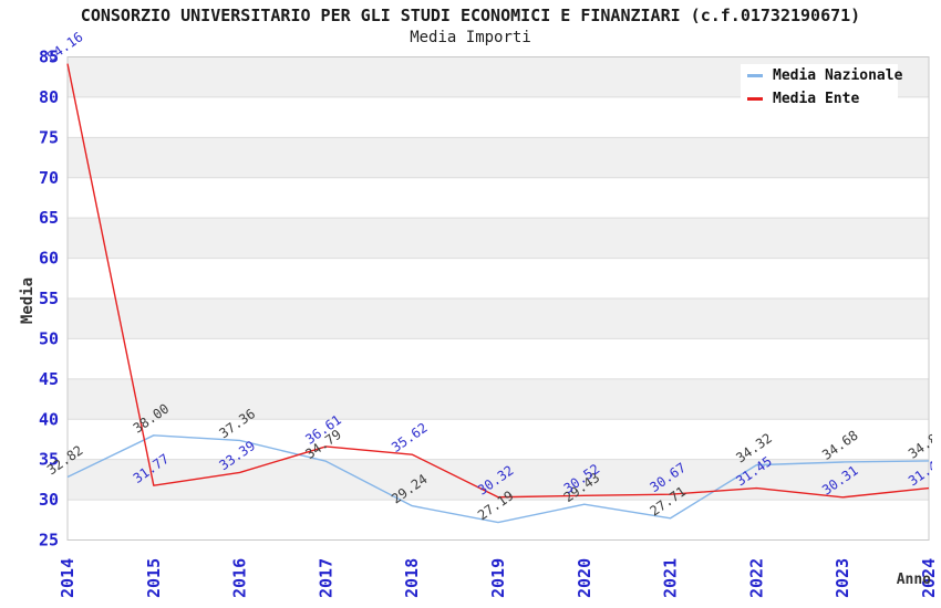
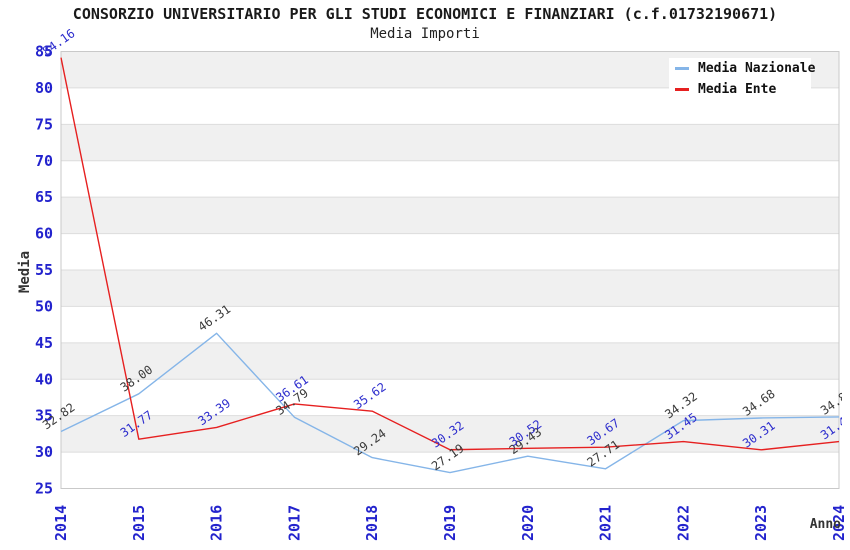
Media Nazionale/2016: 37.36 -> 46.31
